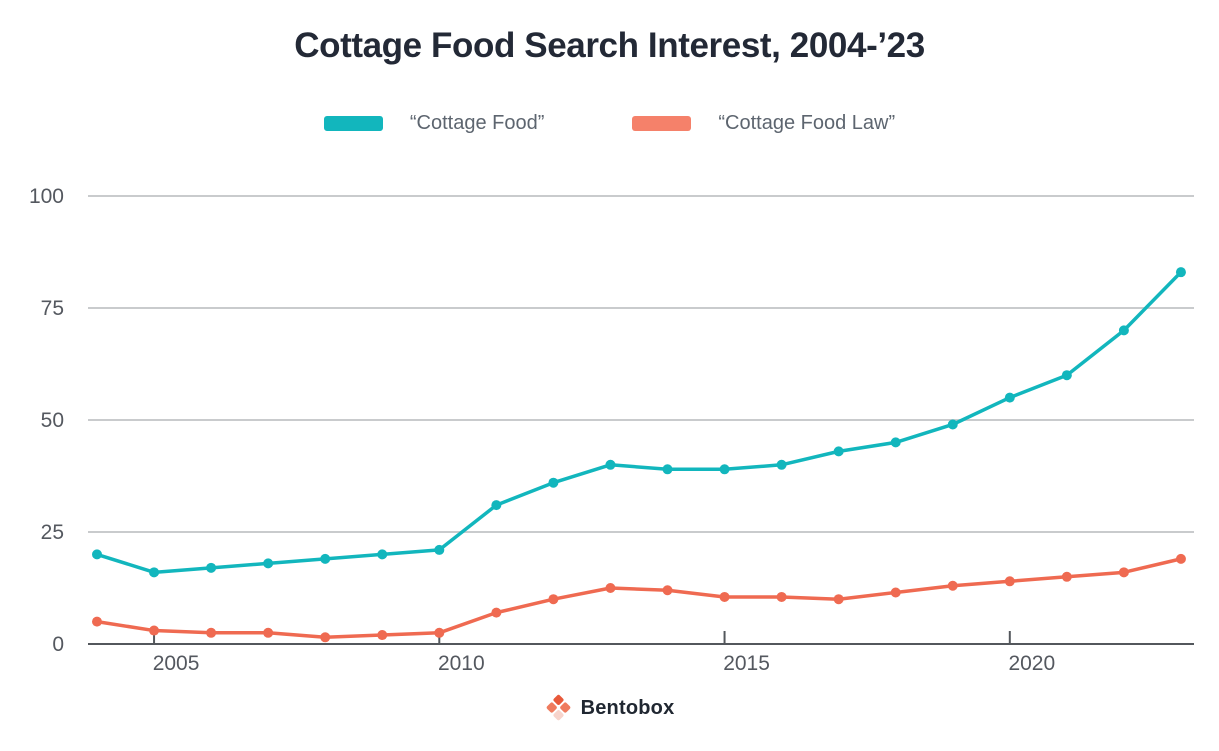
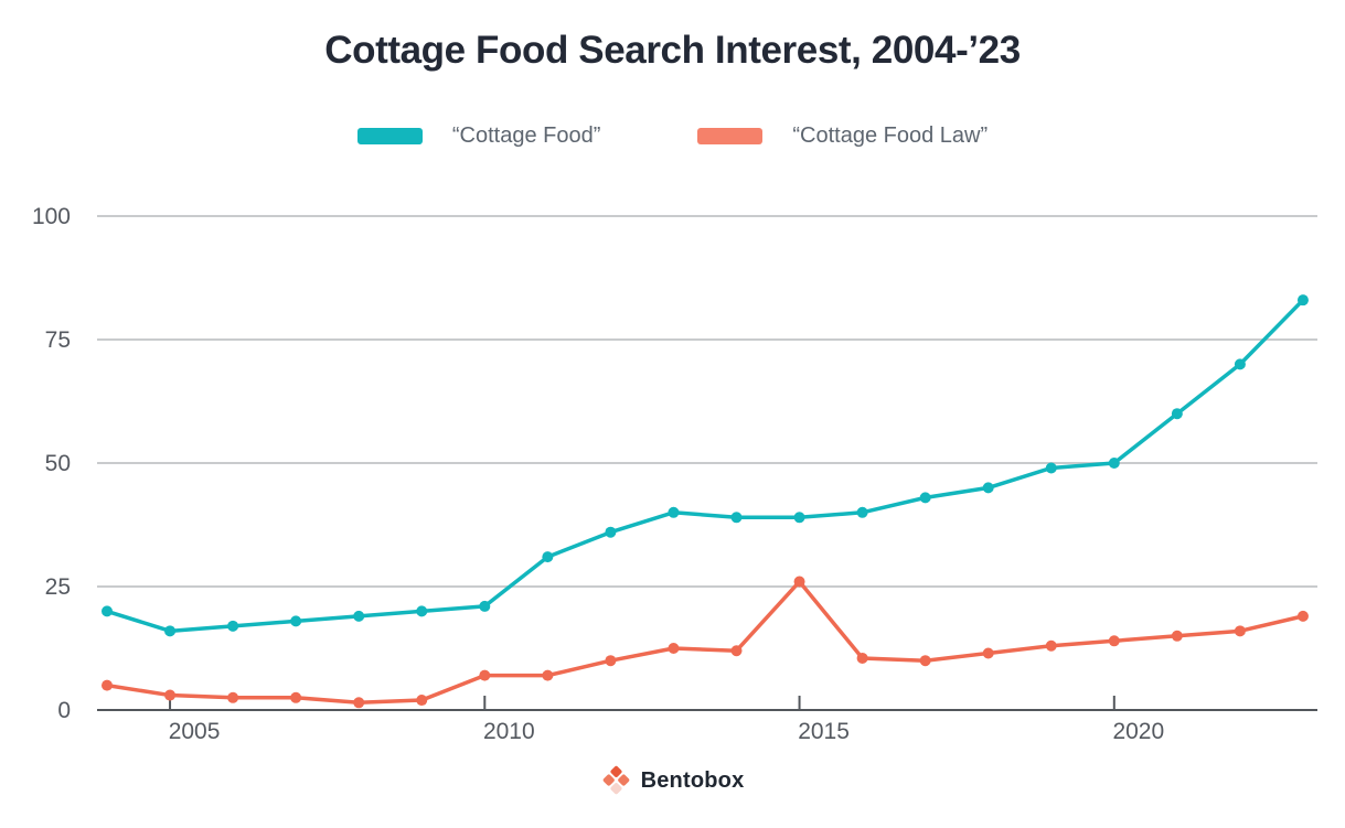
“Cottage Food Law”/2010: 2 -> 7
“Cottage Food Law”/2015: 10 -> 26
“Cottage Food”/2020: 55 -> 50
